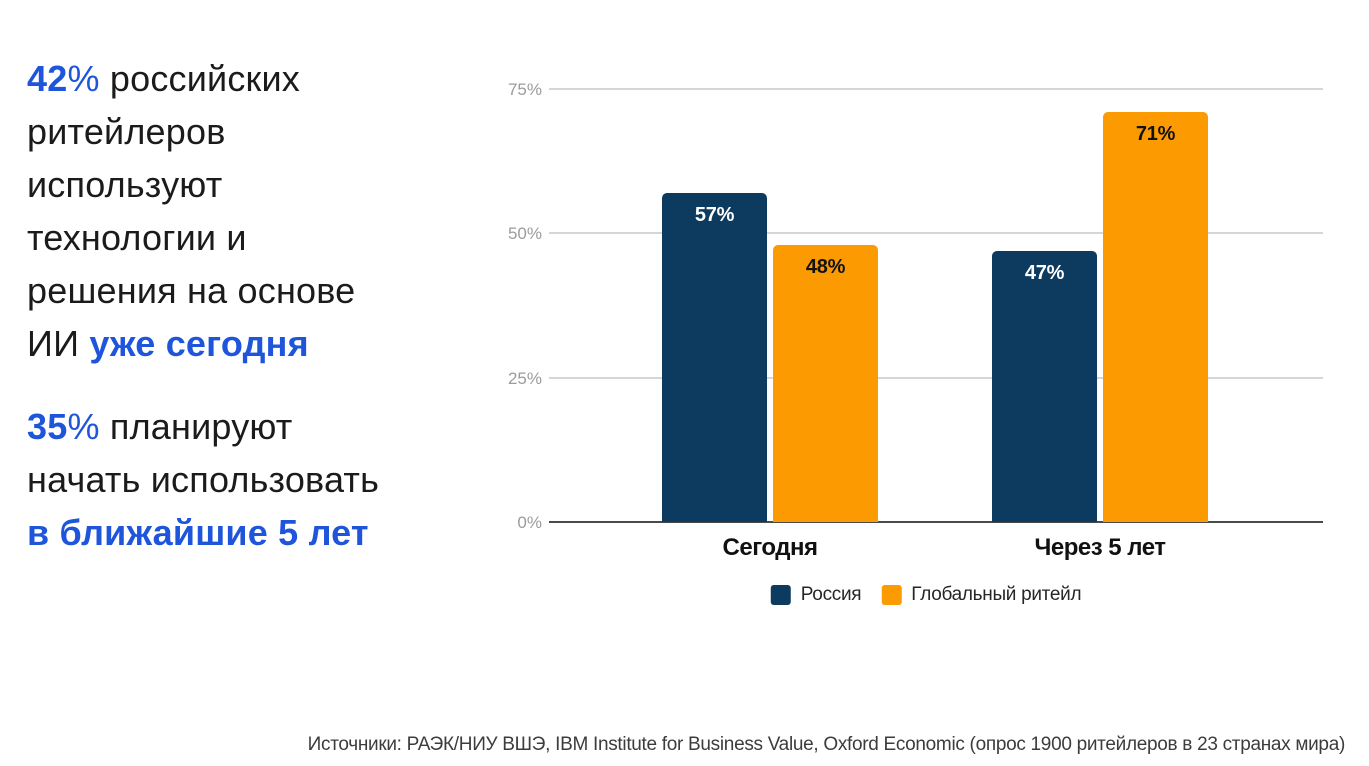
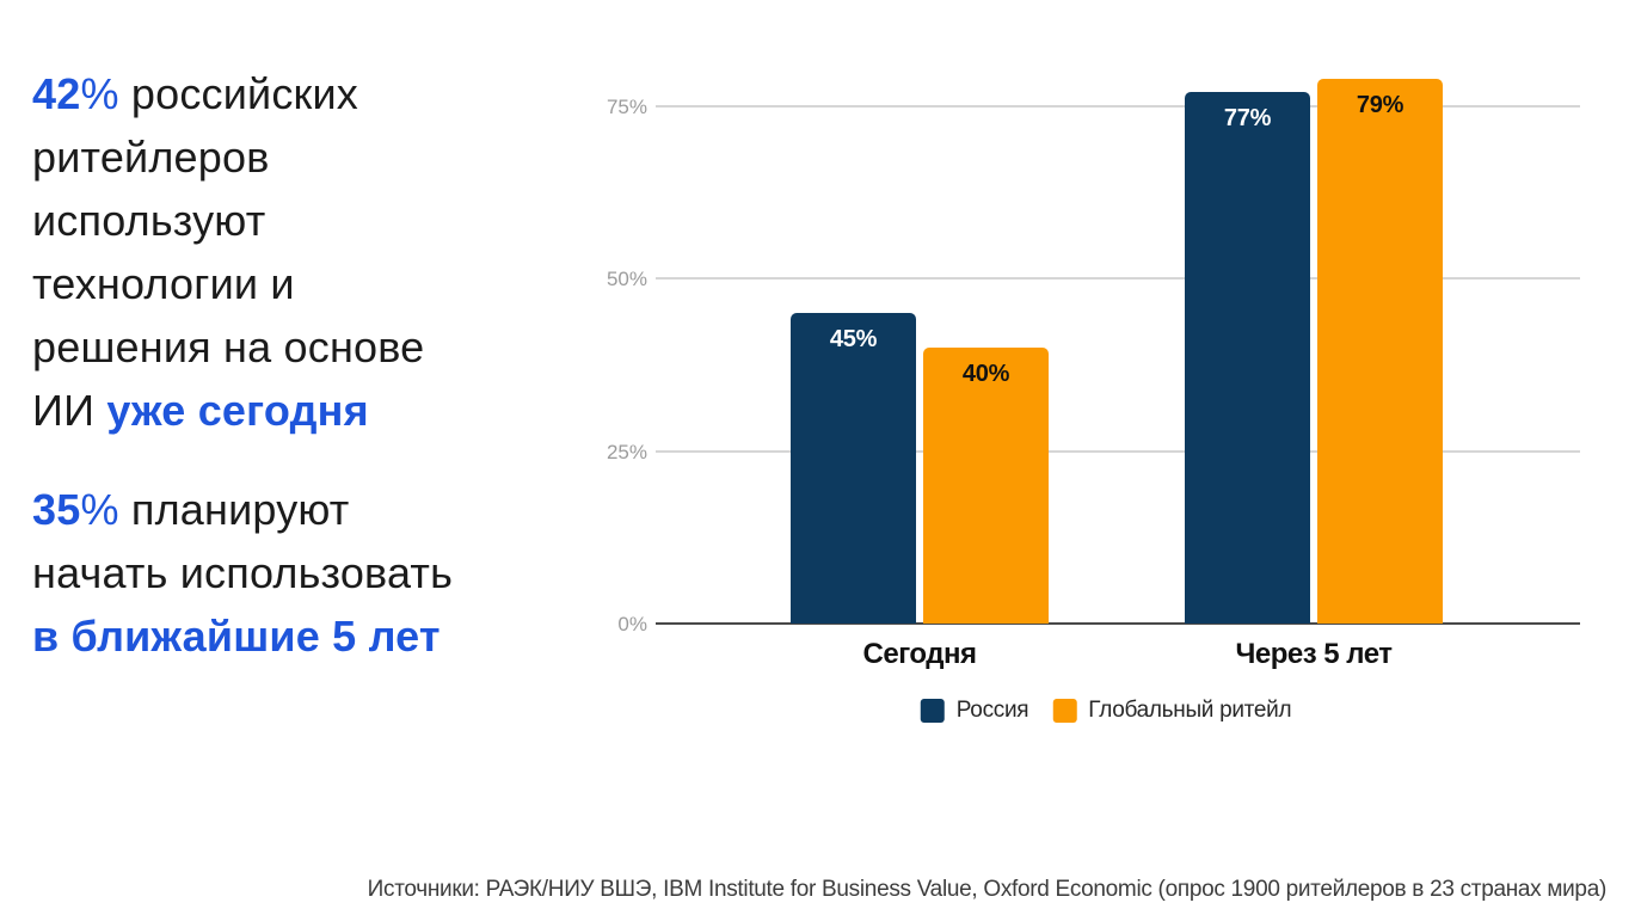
Россия/Сегодня: 57% -> 45%
Глобальный ритейл/Сегодня: 48% -> 40%
Россия/Через 5 лет: 47% -> 77%
Глобальный ритейл/Через 5 лет: 71% -> 79%
